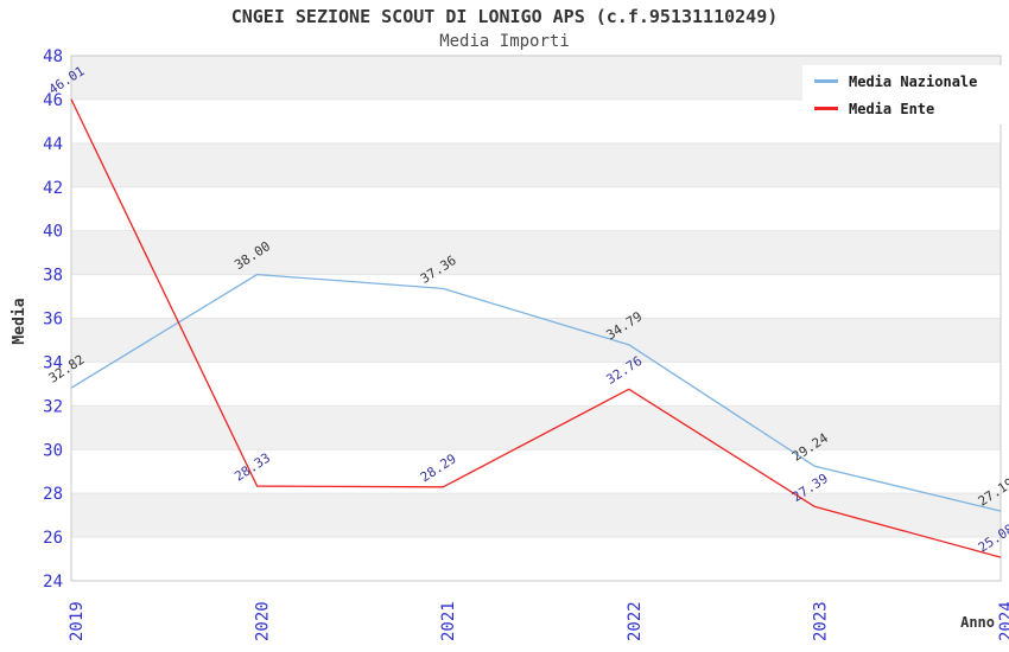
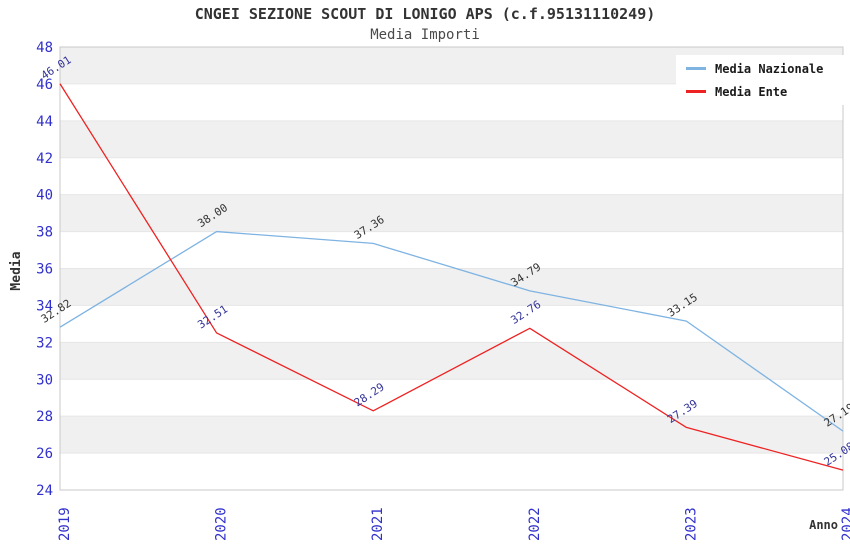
Media Ente/2020: 28.33 -> 32.51
Media Nazionale/2023: 29.24 -> 33.15
